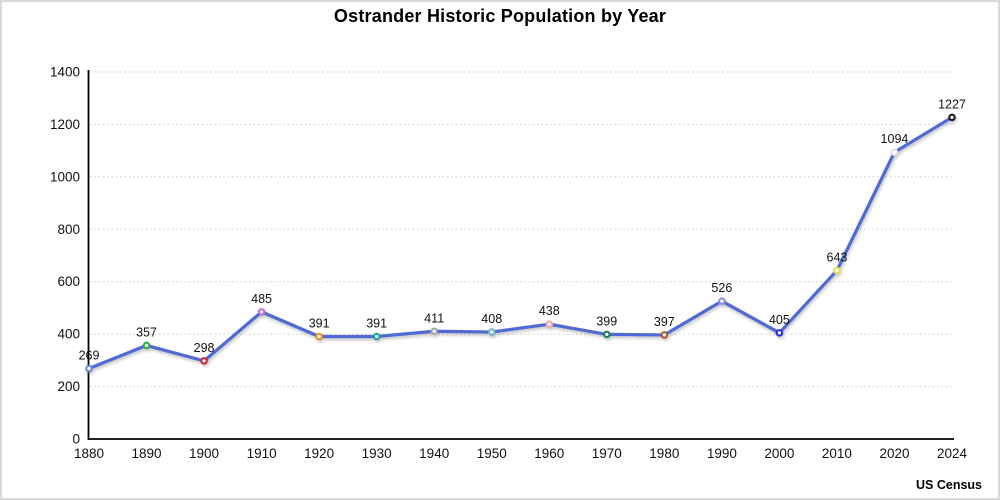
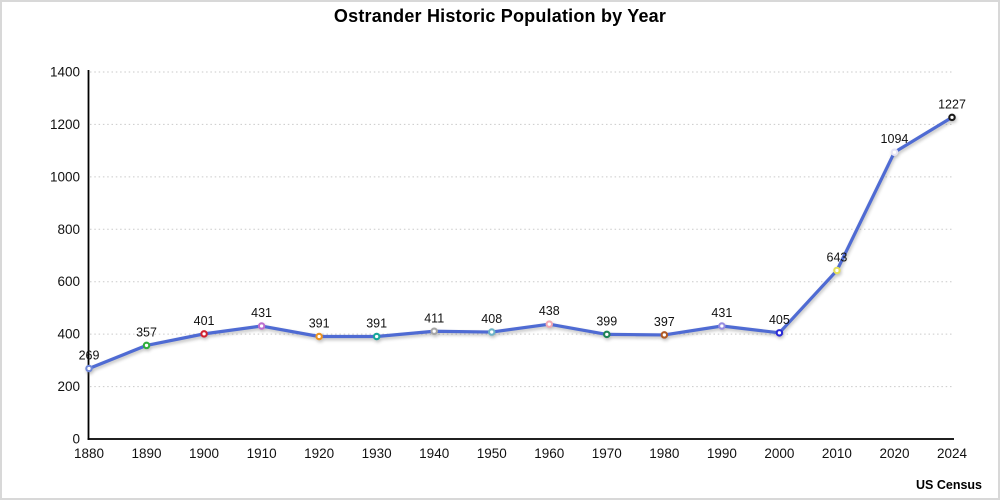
1900: 298 -> 401
1910: 485 -> 431
1990: 526 -> 431
